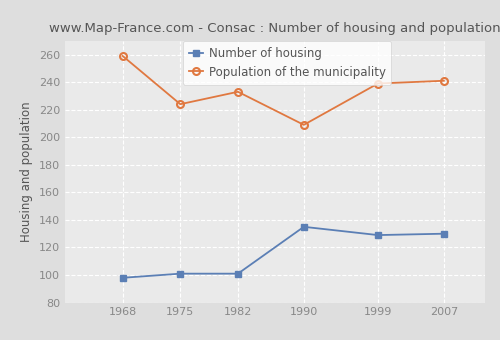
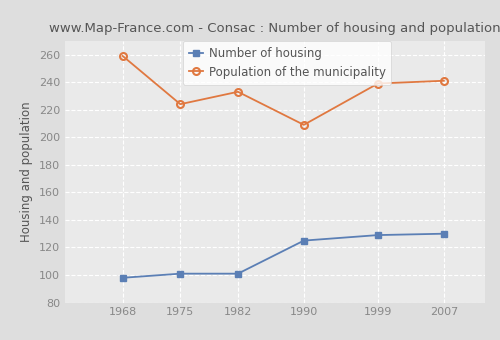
Number of housing/1990: 135 -> 125
